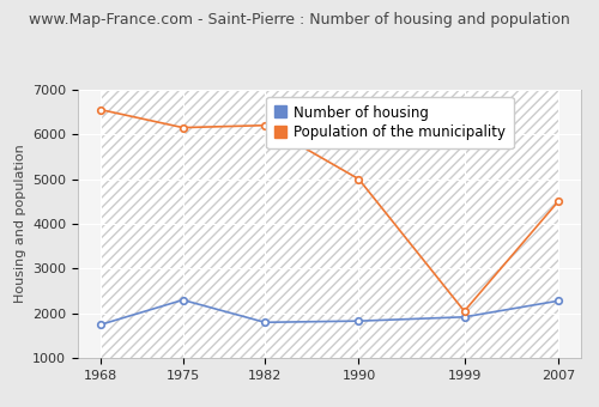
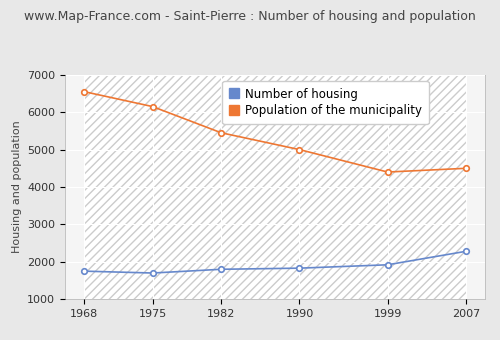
Number of housing/1975: 2300 -> 1700
Population of the municipality/1982: 6200 -> 5450
Population of the municipality/1999: 2050 -> 4400
